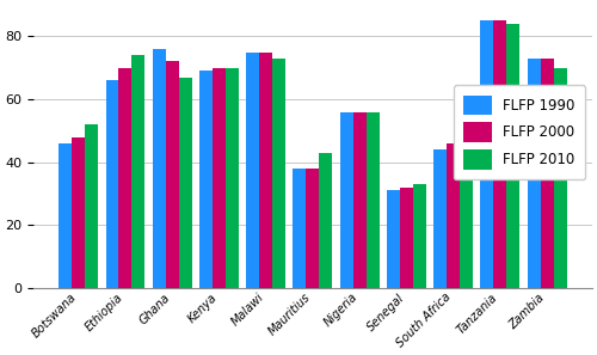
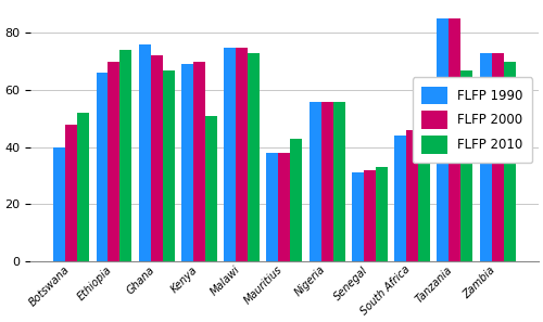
FLFP 1990/Botswana: 46 -> 40
FLFP 2010/Kenya: 70 -> 51
FLFP 2010/Tanzania: 84 -> 67
